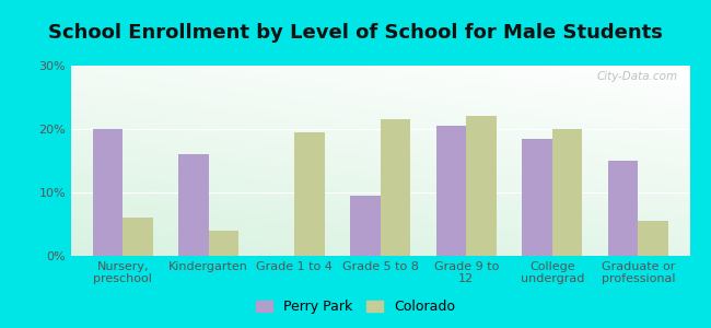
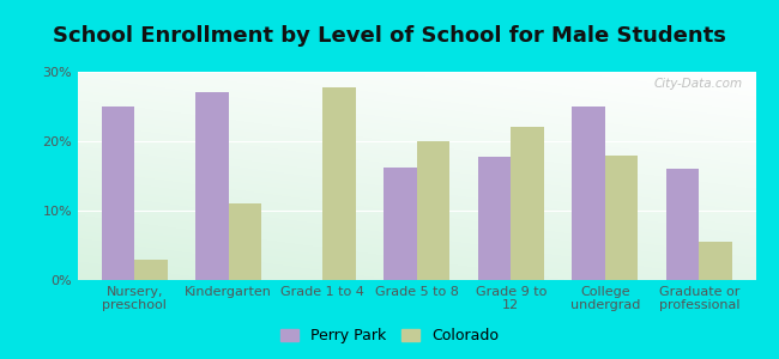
Perry Park/Nursery, preschool: 20.0% -> 25.0%
Colorado/Nursery, preschool: 6.0% -> 3.0%
Perry Park/Kindergarten: 16.0% -> 27.0%
Colorado/Kindergarten: 4.0% -> 11.0%
Colorado/Grade 1 to 4: 19.5% -> 27.8%
Perry Park/Grade 5 to 8: 9.5% -> 16.2%
Colorado/Grade 5 to 8: 21.5% -> 20.0%
Perry Park/Grade 9 to 12: 20.5% -> 17.8%
Perry Park/College undergrad: 18.5% -> 25.0%
Colorado/College undergrad: 20.0% -> 18.0%
Perry Park/Graduate or professional: 15.0% -> 16.0%
